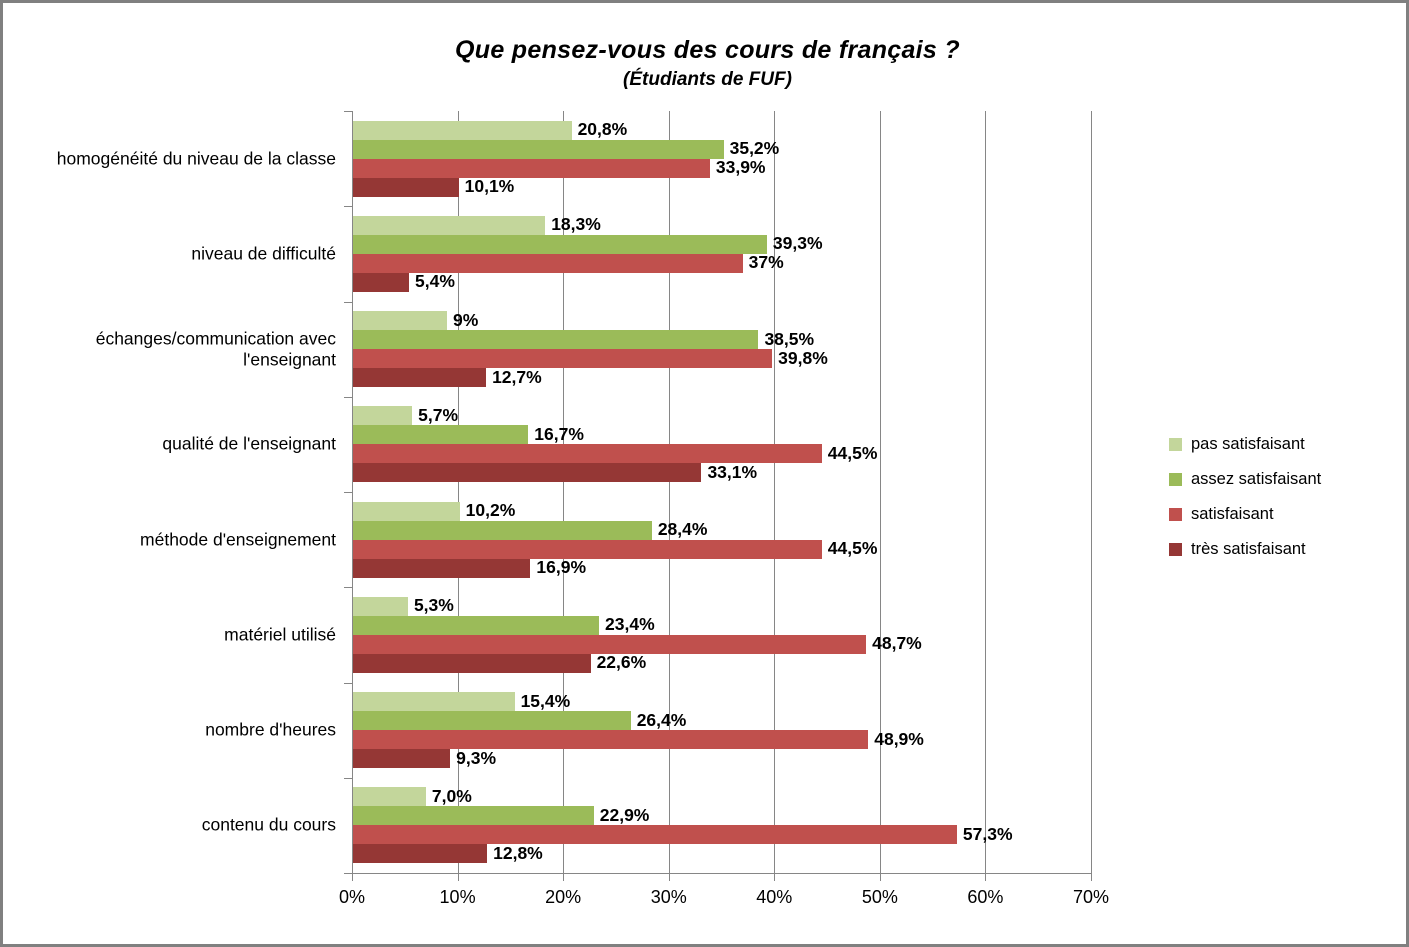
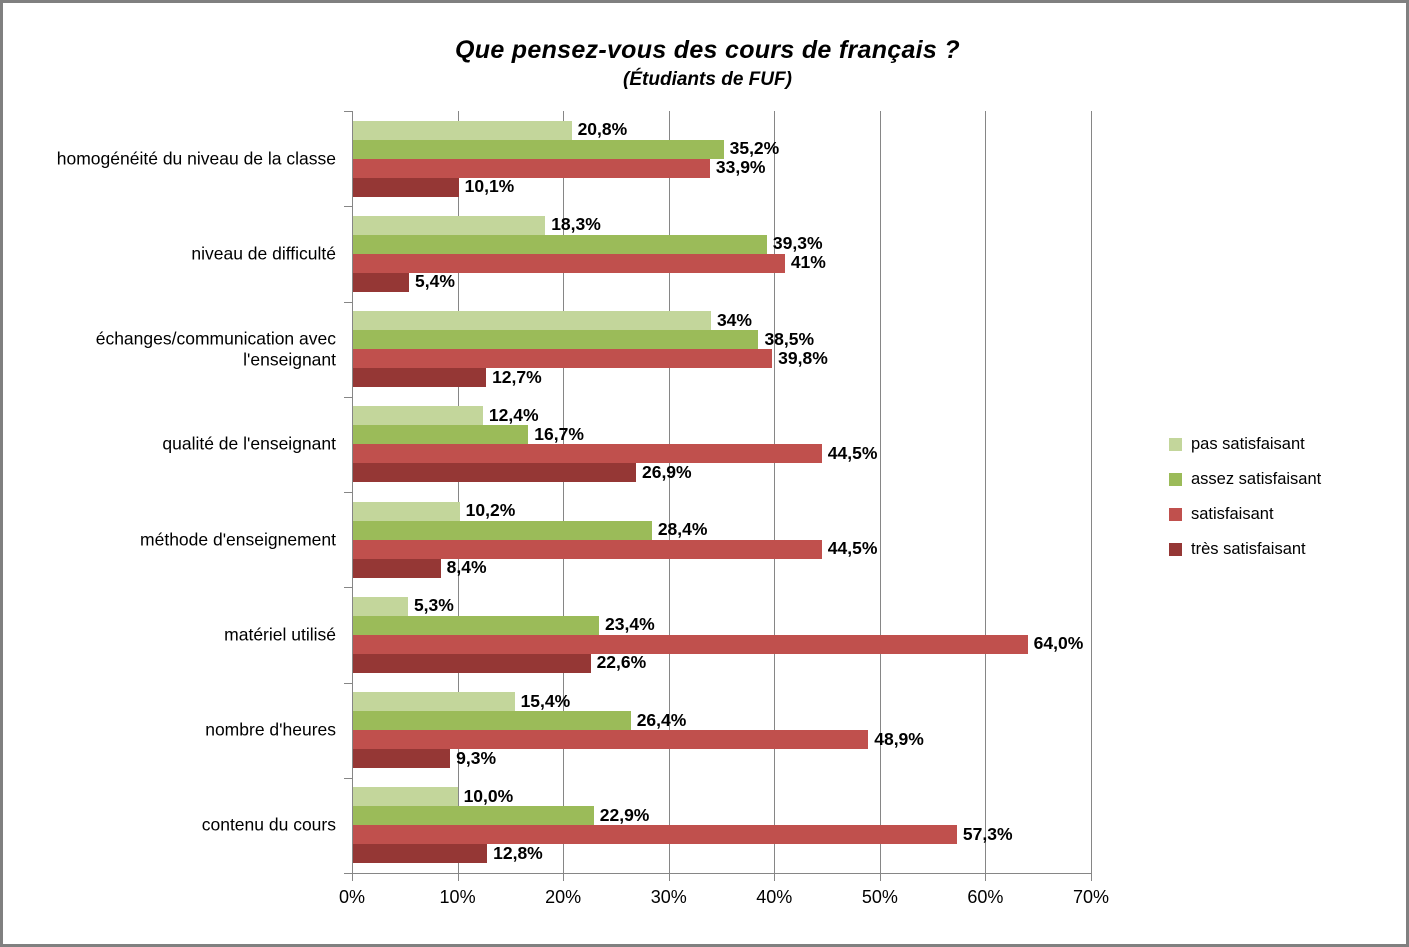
satisfaisant/niveau de difficulté: 37% -> 41%
pas satisfaisant/échanges/communication avec l'enseignant: 9% -> 34%
pas satisfaisant/qualité de l'enseignant: 5,7% -> 12,4%
très satisfaisant/qualité de l'enseignant: 33,1% -> 26,9%
très satisfaisant/méthode d'enseignement: 16,9% -> 8,4%
satisfaisant/matériel utilisé: 48,7% -> 64,0%
pas satisfaisant/contenu du cours: 7,0% -> 10,0%
